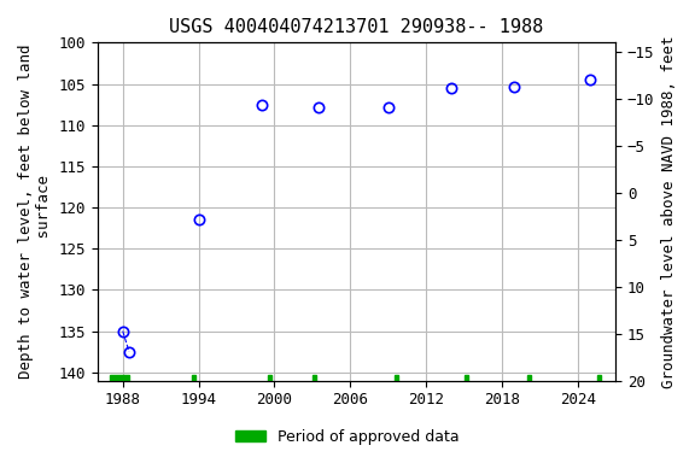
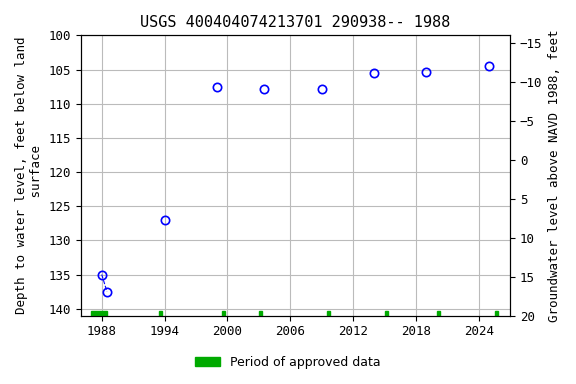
1994: 121.5 -> 127.0
